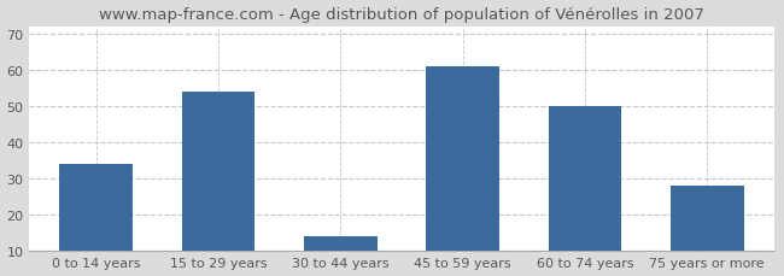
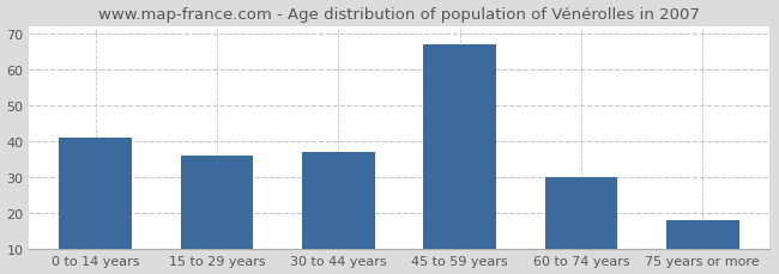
0 to 14 years: 34 -> 41
15 to 29 years: 54 -> 36
30 to 44 years: 14 -> 37
45 to 59 years: 61 -> 67
60 to 74 years: 50 -> 30
75 years or more: 28 -> 18
